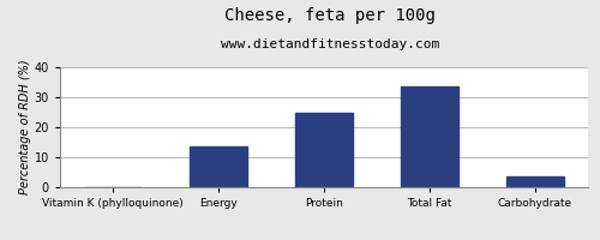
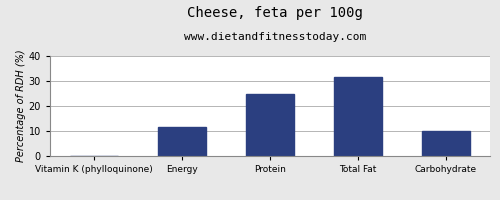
Energy: 13.5 -> 11.5
Total Fat: 33.5 -> 31.5
Carbohydrate: 3.5 -> 10.0
